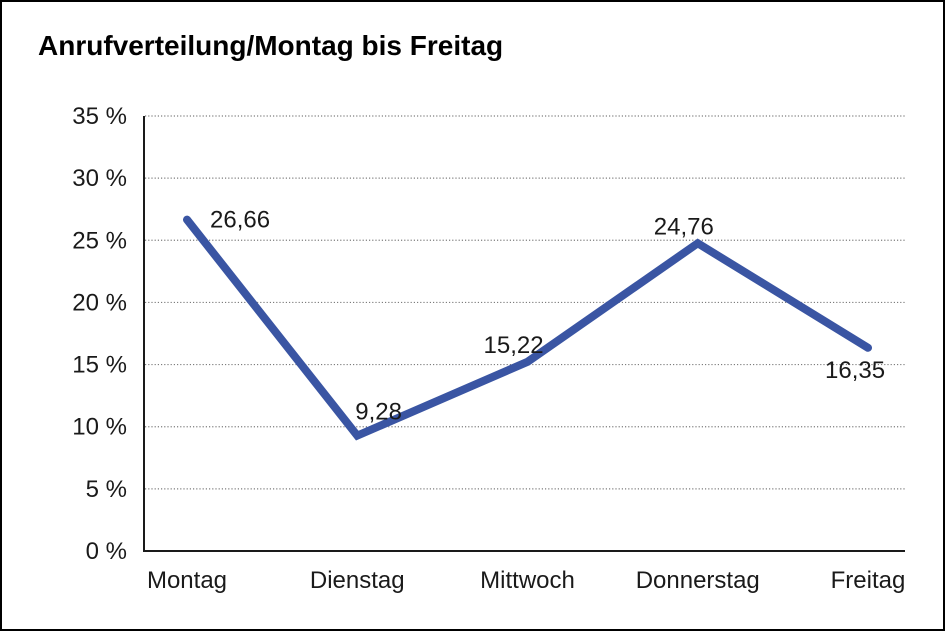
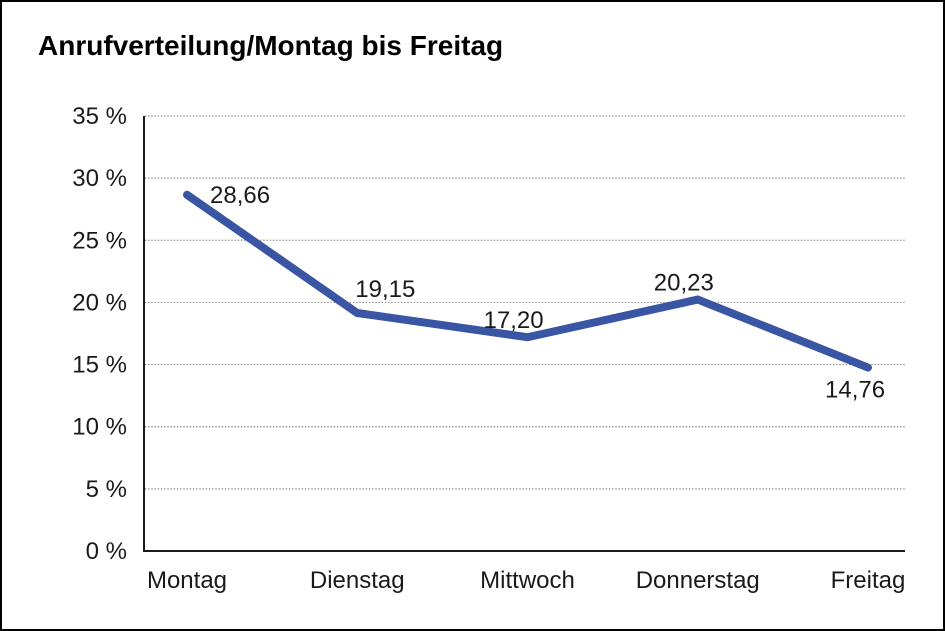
Montag: 26,66 -> 28,66
Dienstag: 9,28 -> 19,15
Mittwoch: 15,22 -> 17,20
Donnerstag: 24,76 -> 20,23
Freitag: 16,35 -> 14,76
